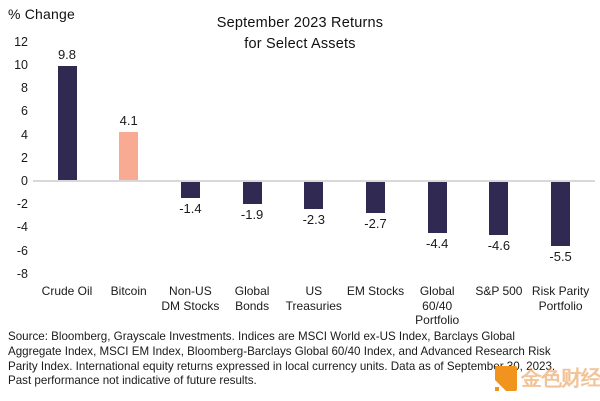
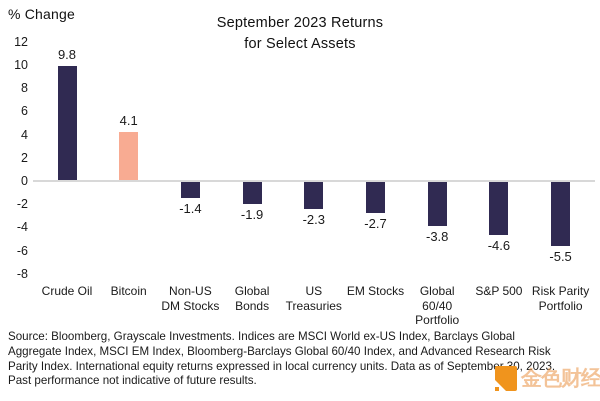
Global 60/40 Portfolio: -4.4 -> -3.8
